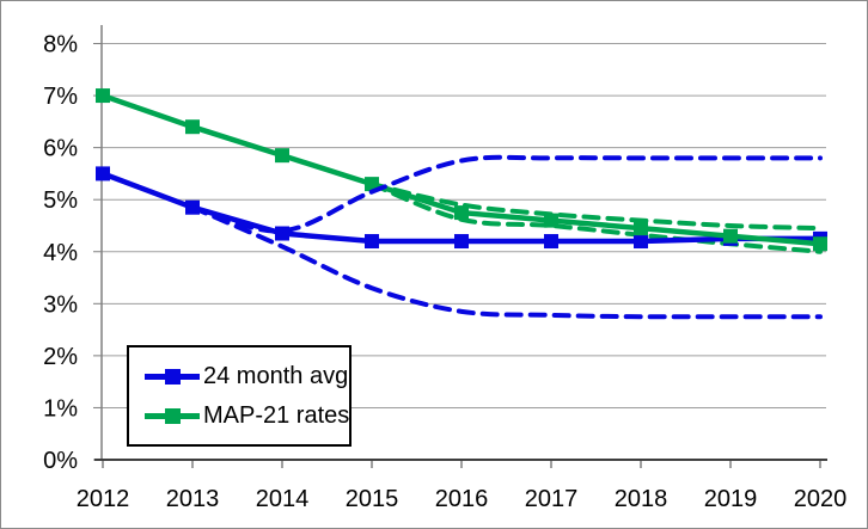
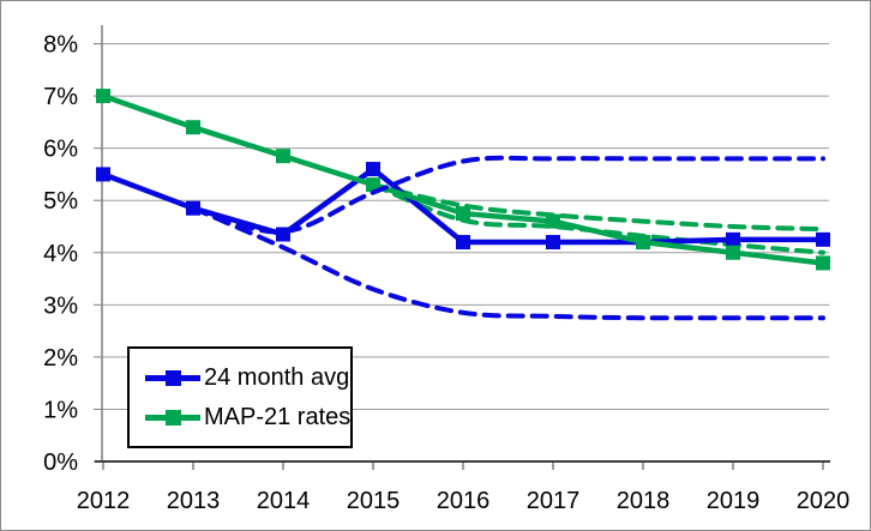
24 month avg/2015: 4.2% -> 5.6%
MAP-21 rates/2018: 4.5% -> 4.2%
MAP-21 rates/2019: 4.3% -> 4.0%
MAP-21 rates/2020: 4.2% -> 3.8%
